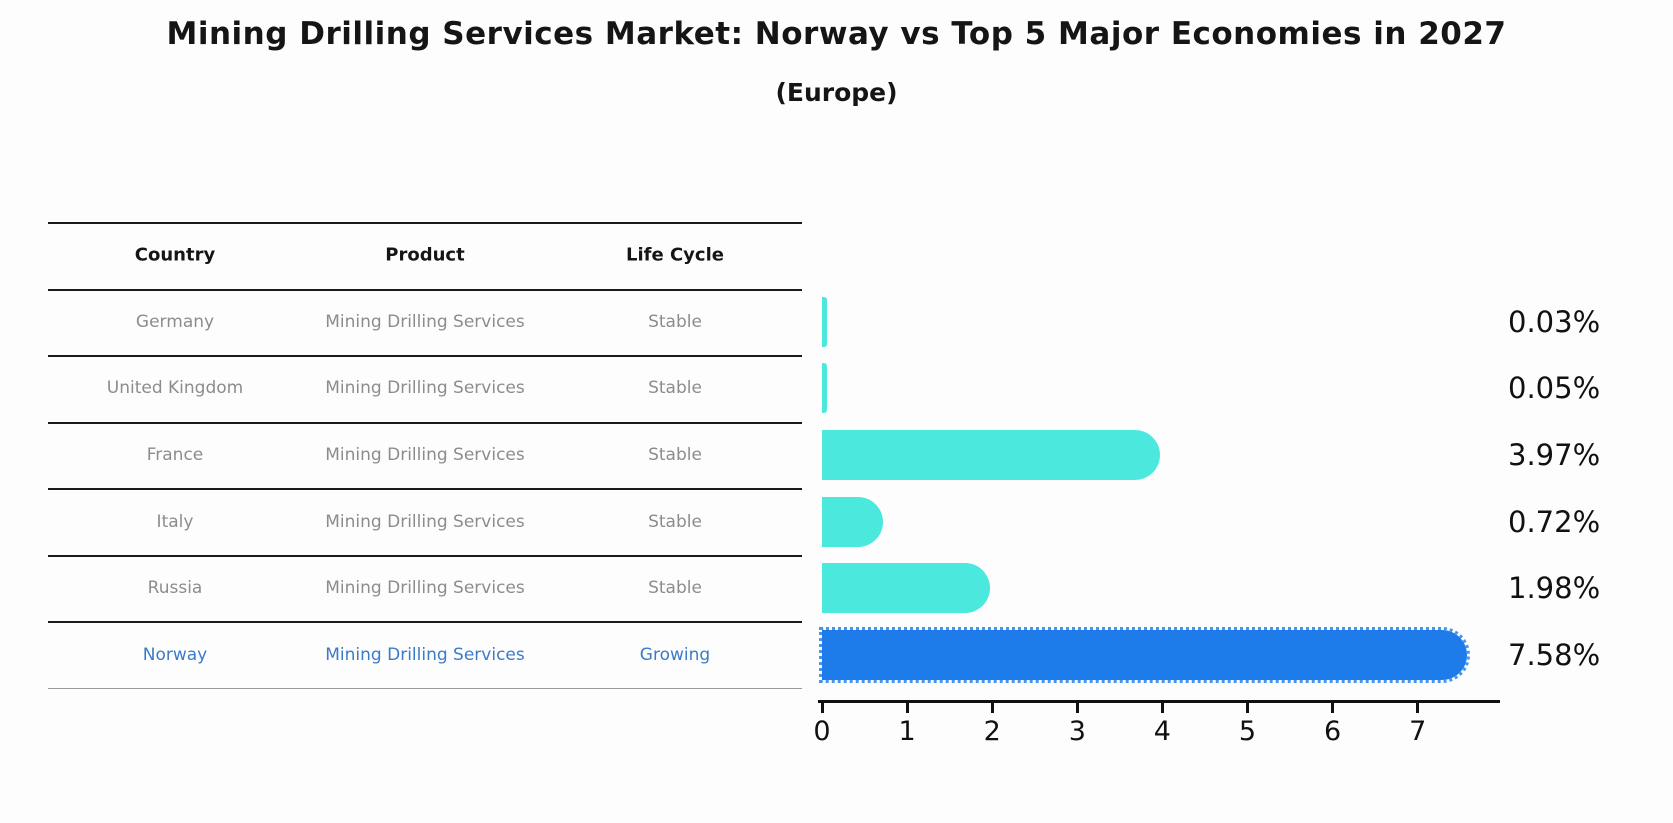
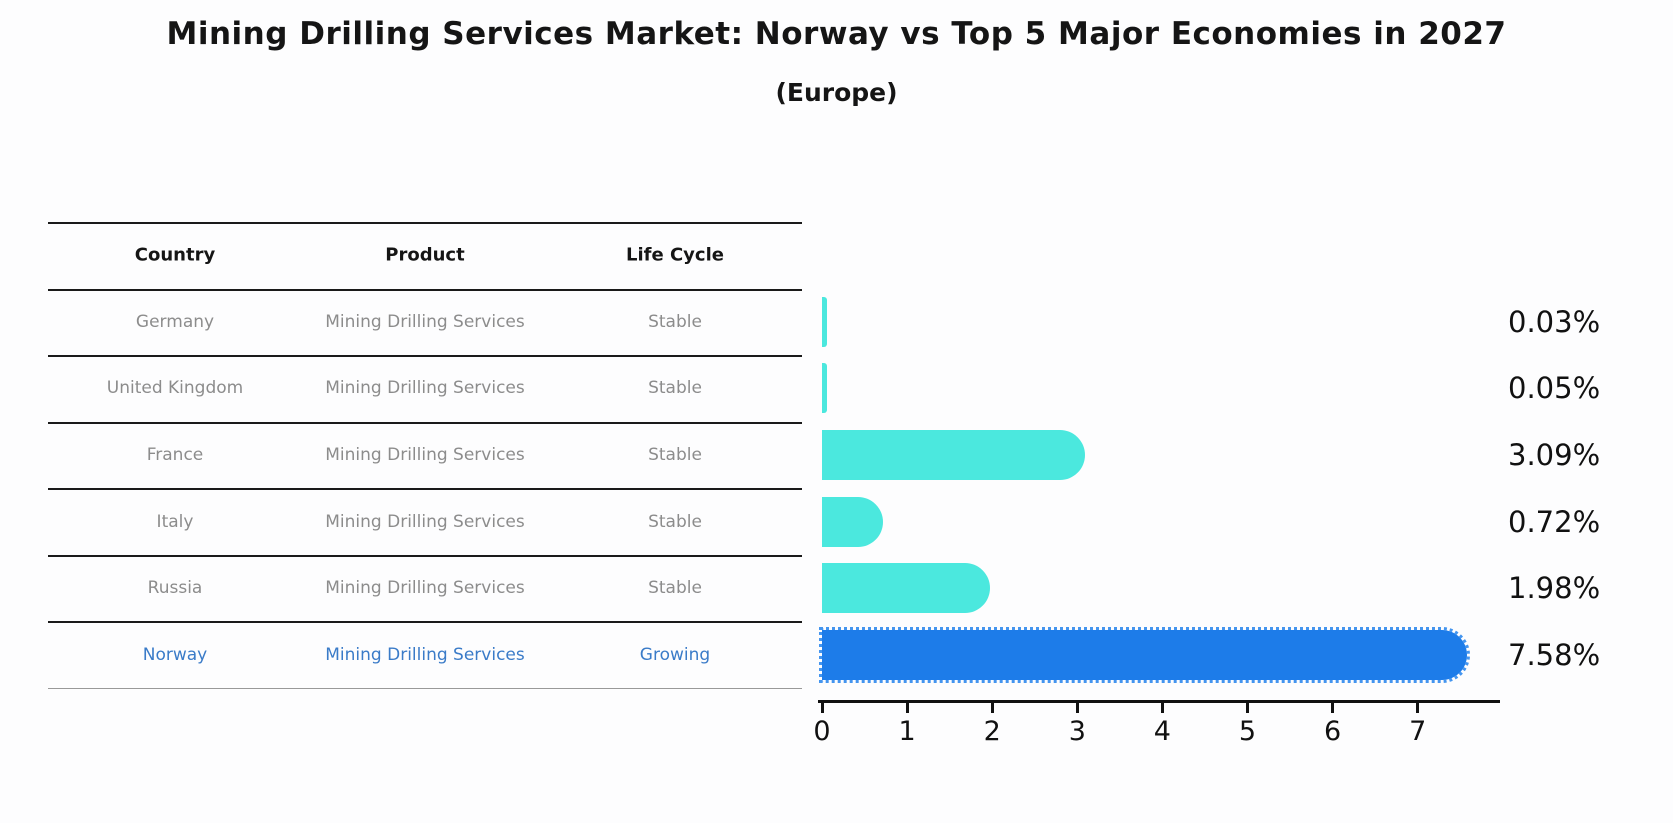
France: 3.97% -> 3.09%
